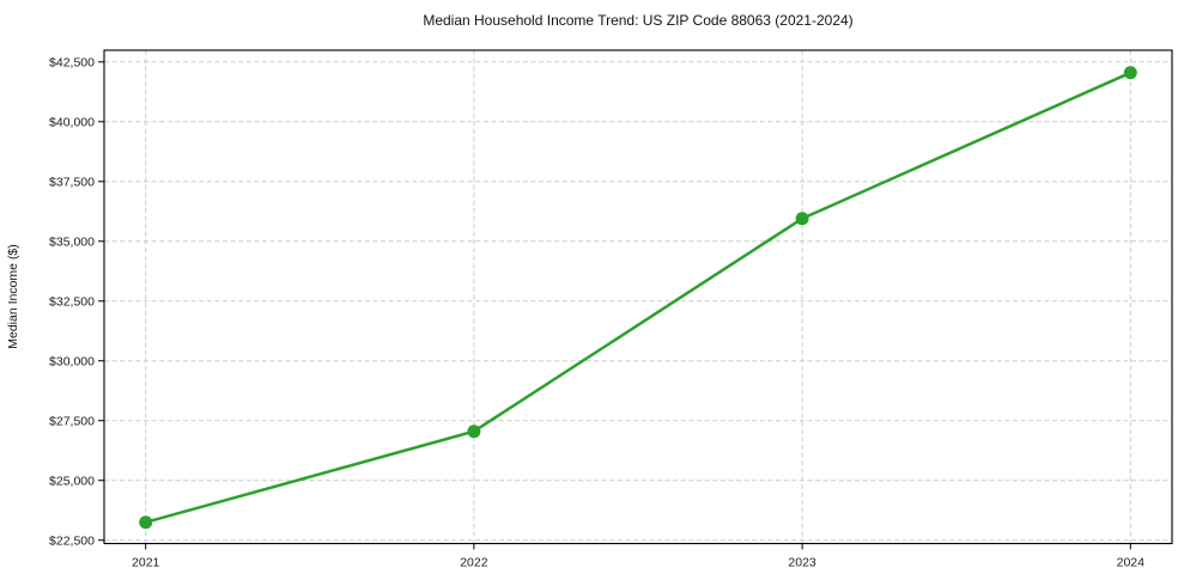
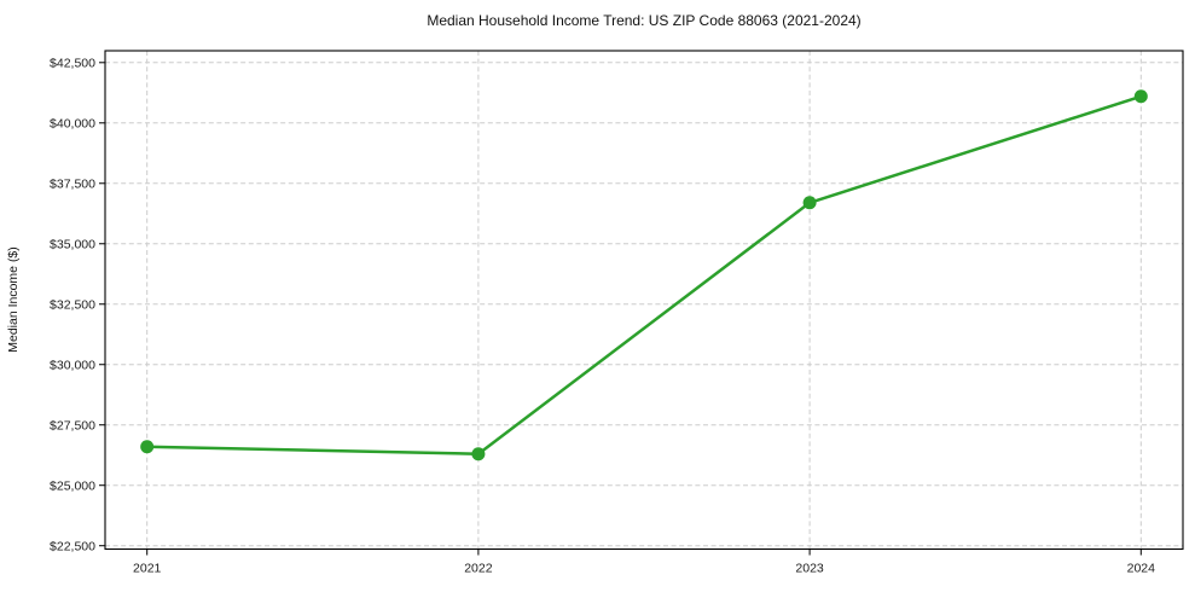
2021: $23200 -> $26600
2022: $27000 -> $26300
2023: $36000 -> $36700
2024: $42000 -> $41100
